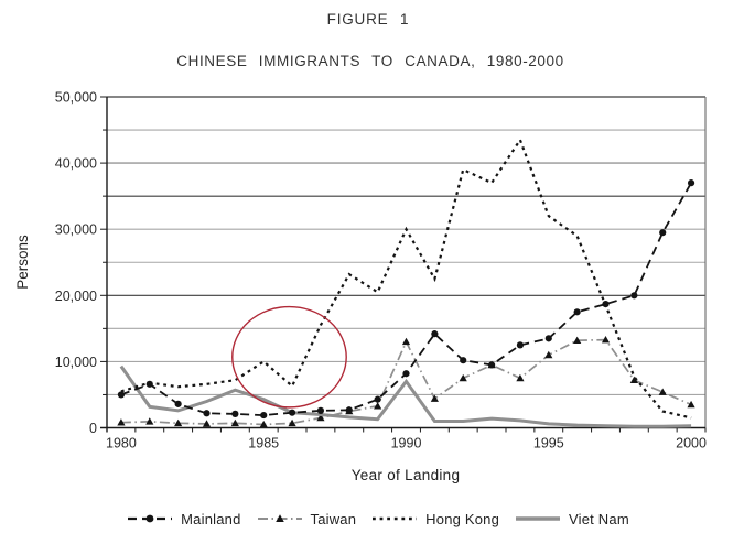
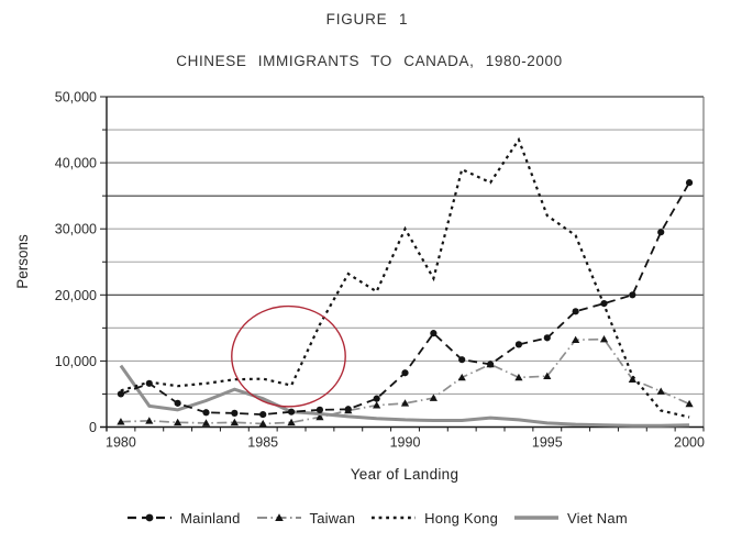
Hong Kong/1985: 10000 -> 7000
Taiwan/1990: 13000 -> 4000
Viet Nam/1990: 7000 -> 1000
Taiwan/1995: 11000 -> 8000
